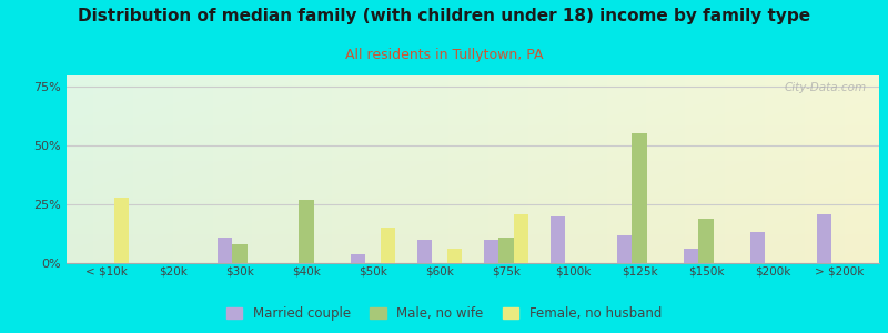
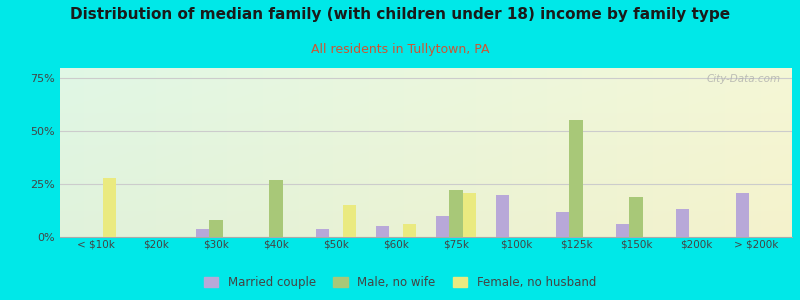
Married couple/$30k: 11% -> 4%
Married couple/$60k: 10% -> 5%
Male, no wife/$75k: 11% -> 22%
